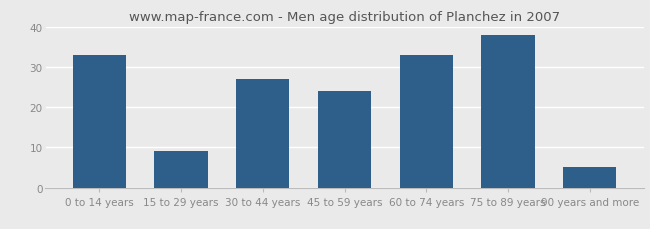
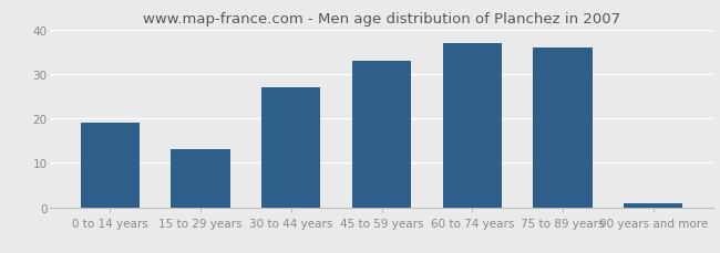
0 to 14 years: 33 -> 19
15 to 29 years: 9 -> 13
45 to 59 years: 24 -> 33
60 to 74 years: 33 -> 37
75 to 89 years: 38 -> 36
90 years and more: 5 -> 1
